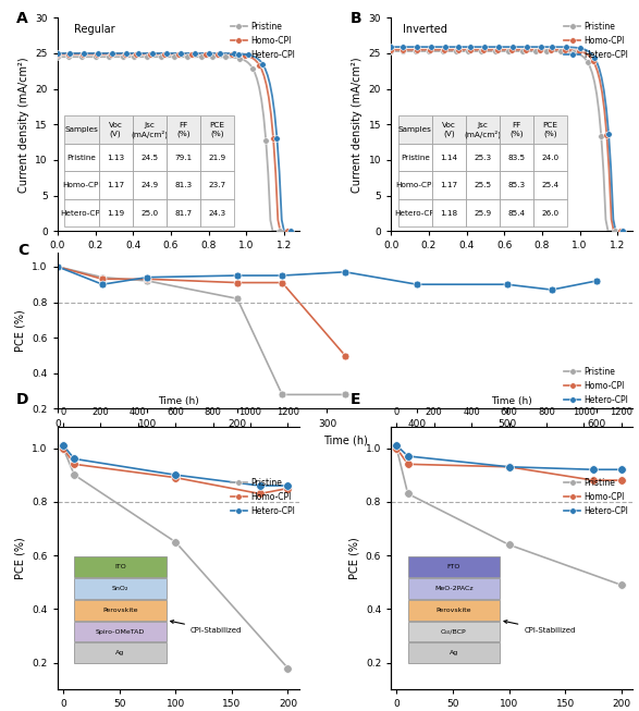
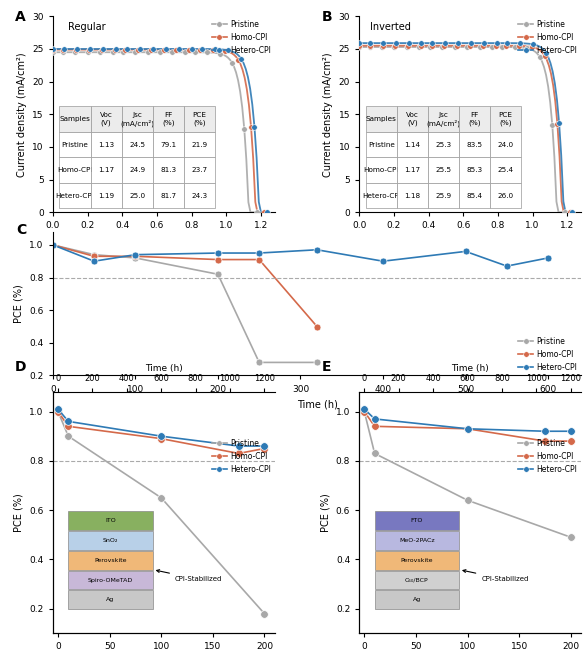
Hetero-CPI/500: 0.90 -> 0.96
